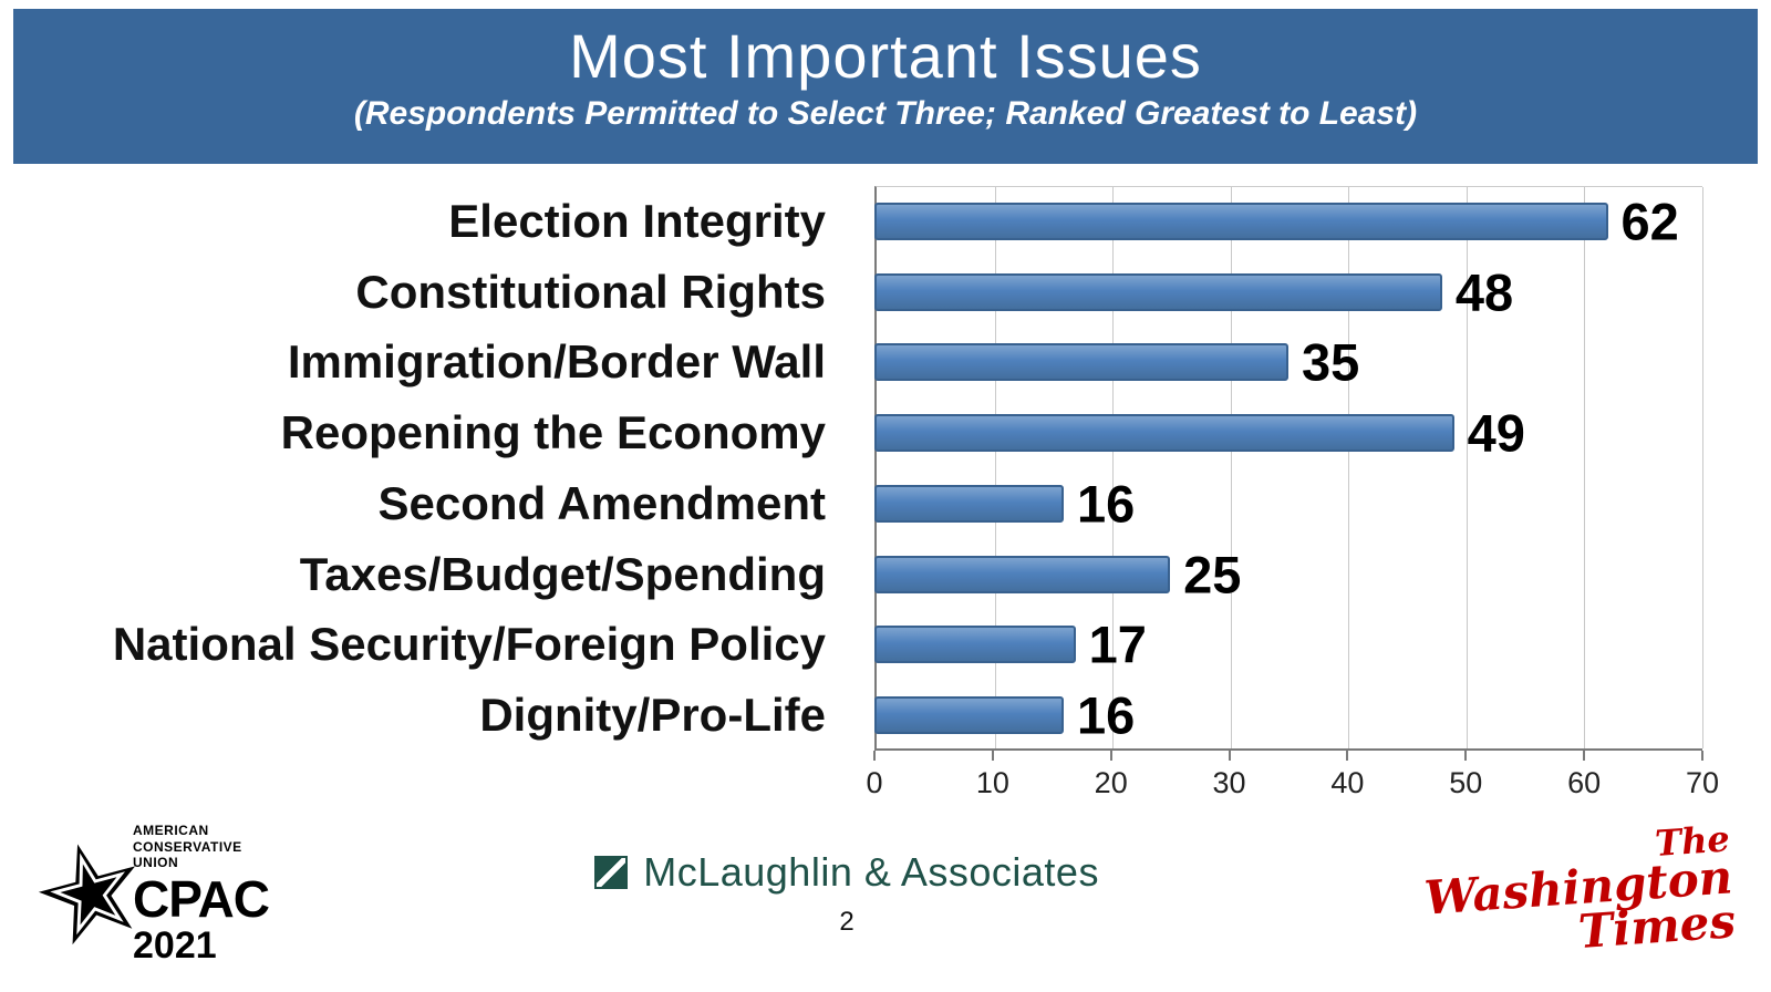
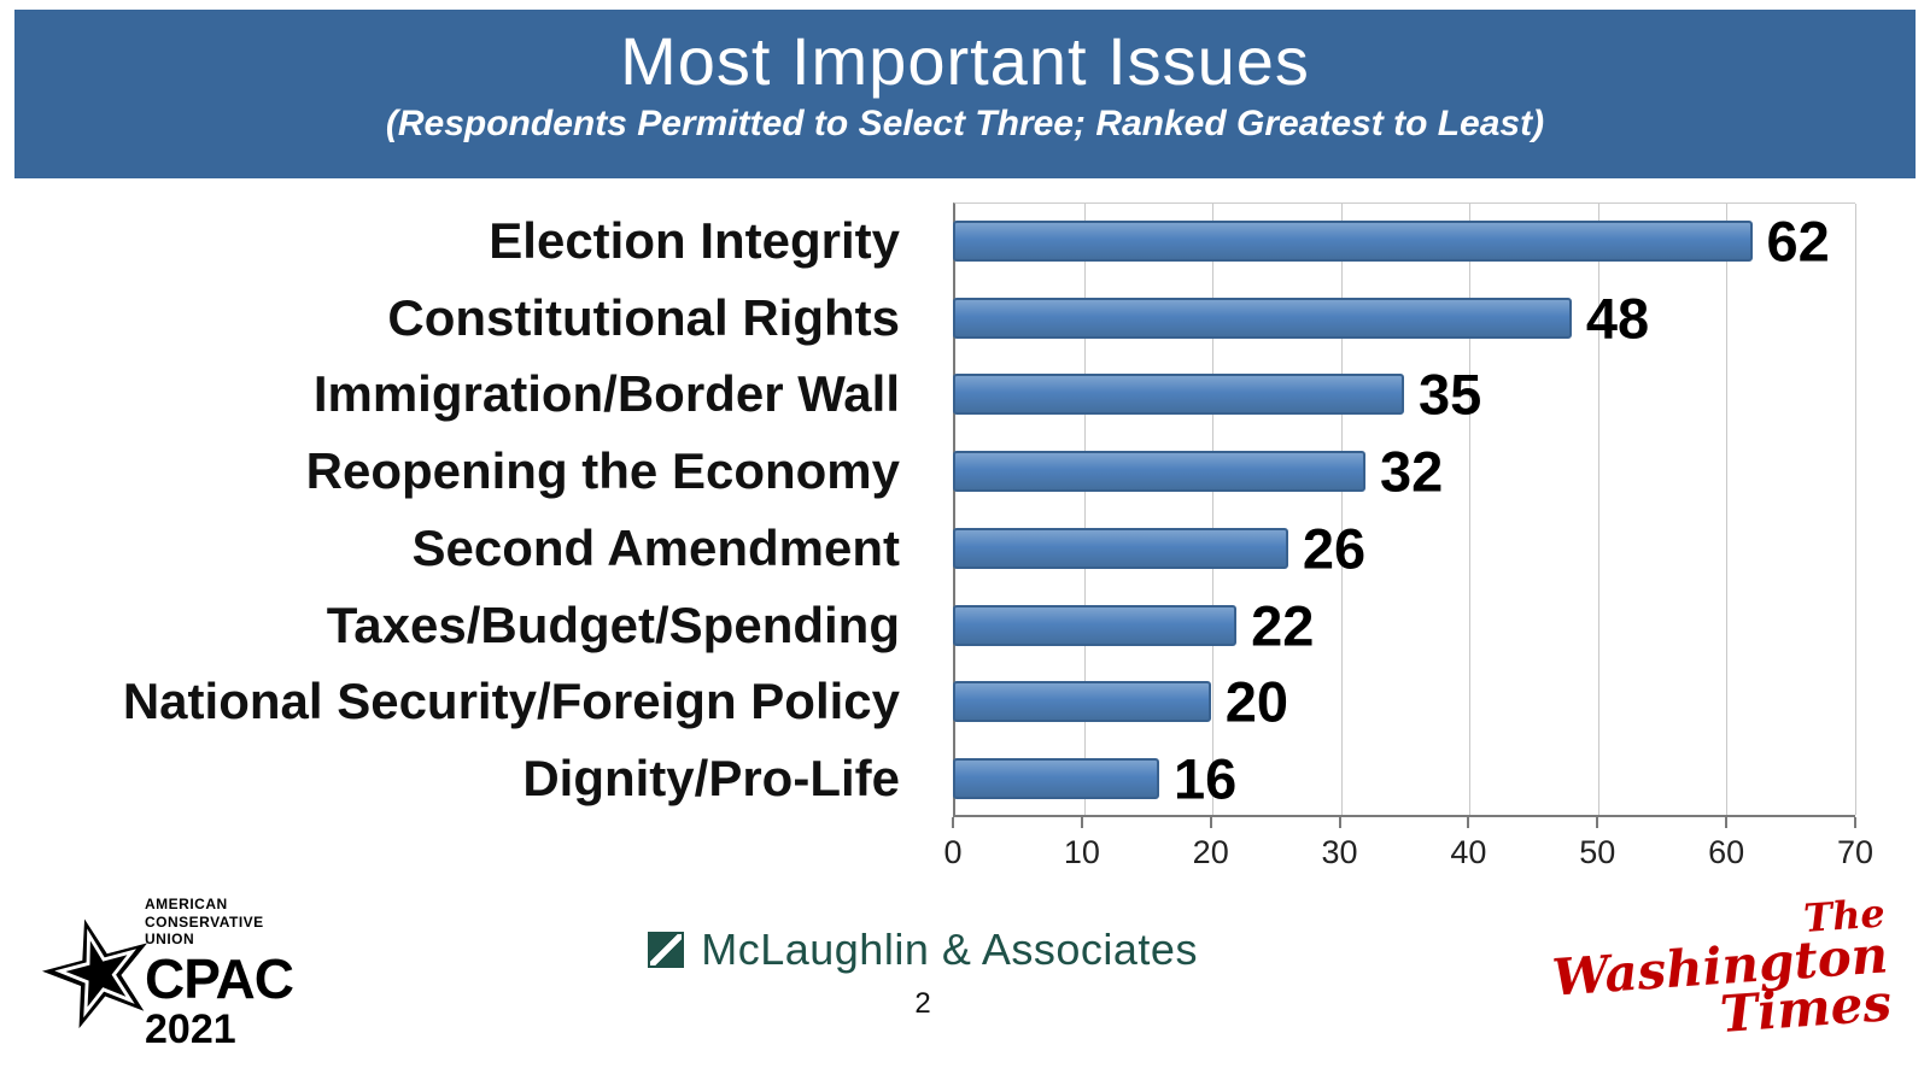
Reopening the Economy: 49 -> 32
Second Amendment: 16 -> 26
Taxes/Budget/Spending: 25 -> 22
National Security/Foreign Policy: 17 -> 20
